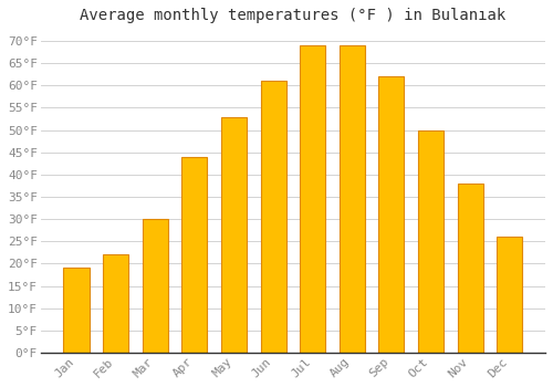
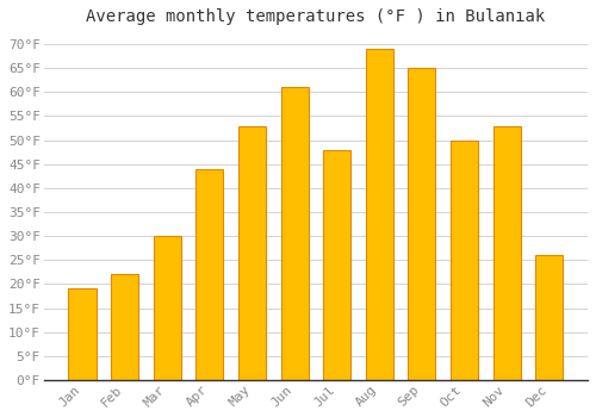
Jul: 69°F -> 48°F
Sep: 62°F -> 65°F
Nov: 38°F -> 53°F
